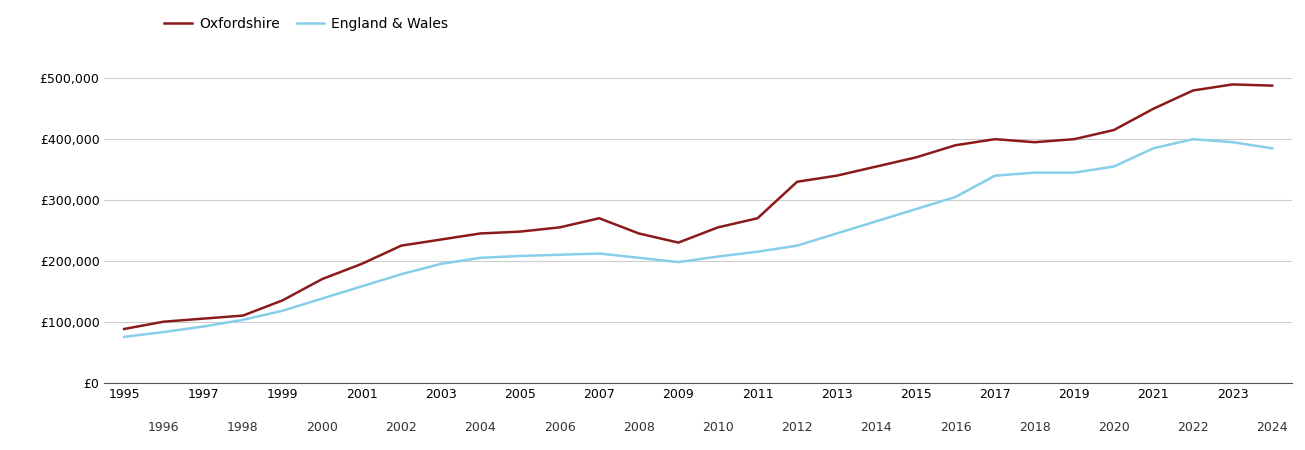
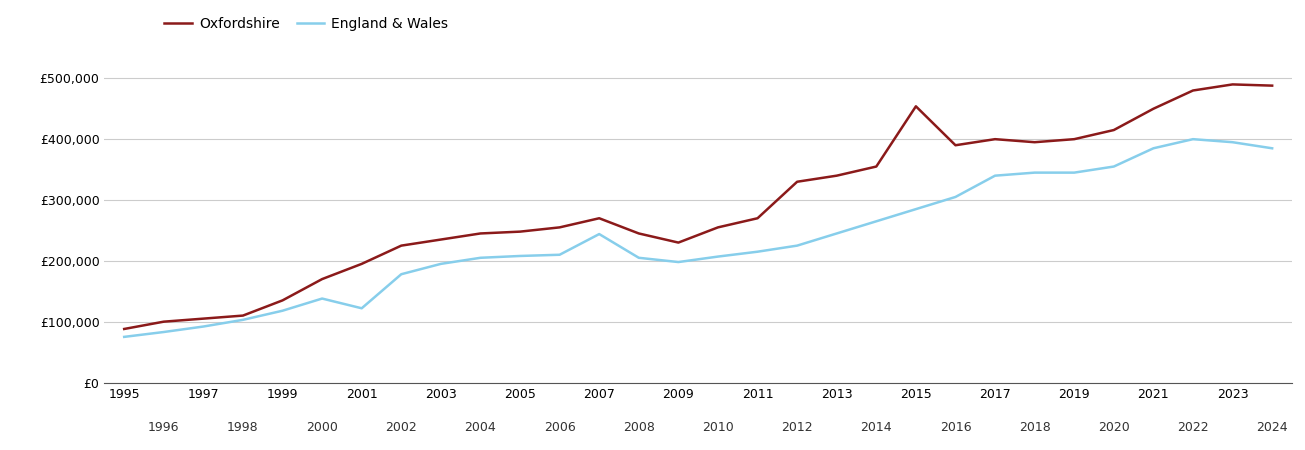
England & Wales/2001: £158,000 -> £122,000
England & Wales/2007: £212,000 -> £244,000
Oxfordshire/2015: £370,000 -> £454,000
